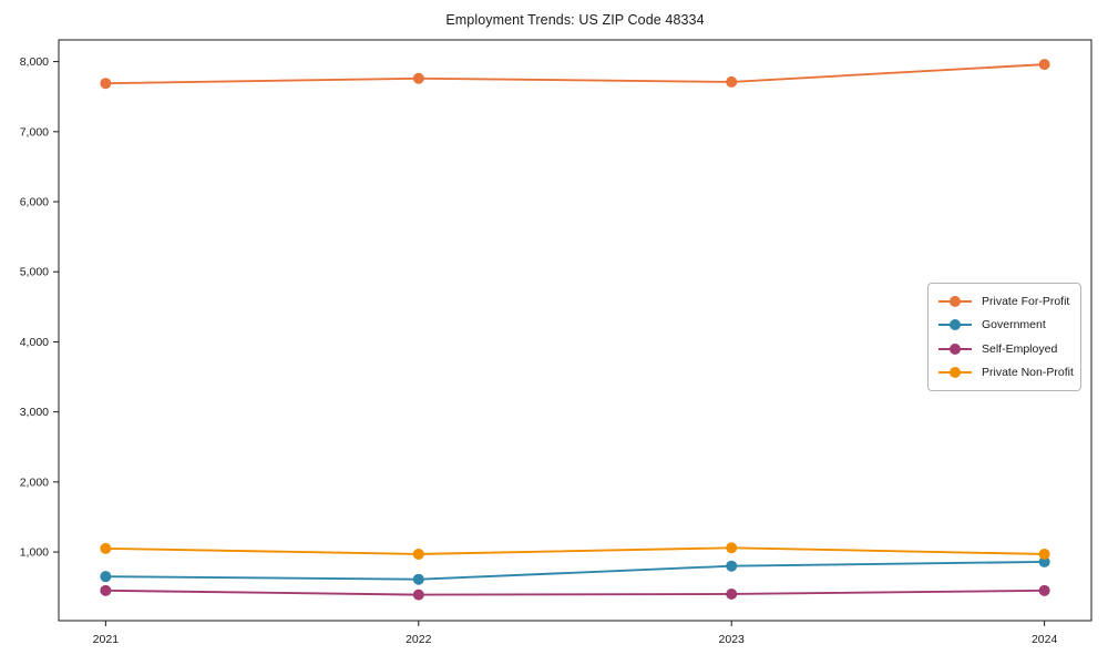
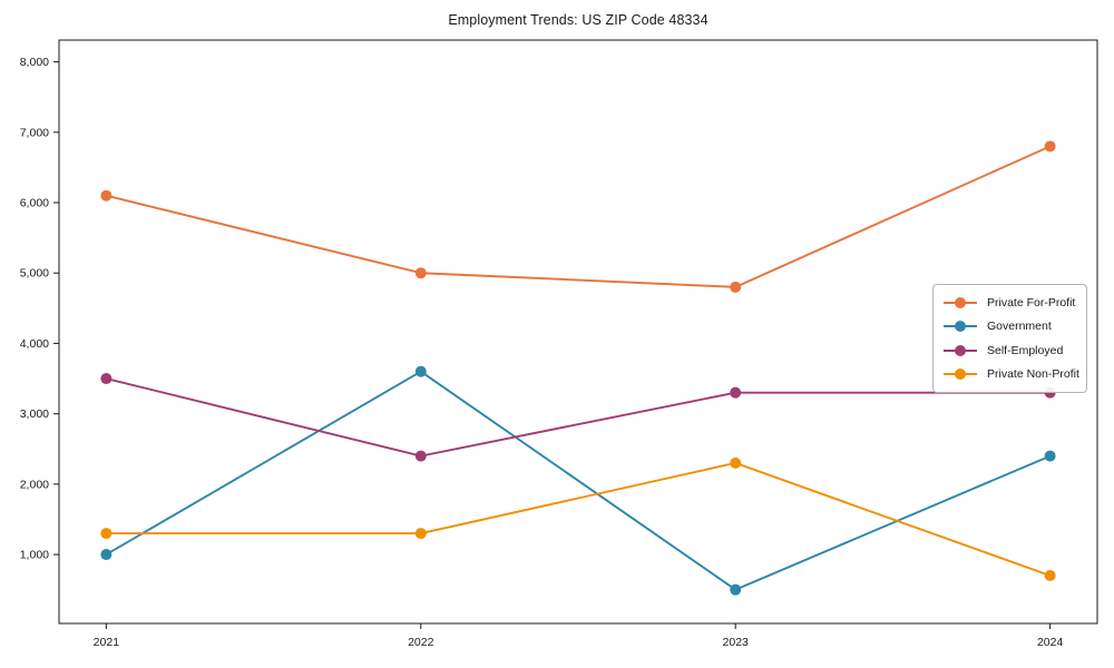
Private For-Profit/2021: 7700 -> 6100
Government/2021: 600 -> 1000
Self-Employed/2021: 400 -> 3500
Private Non-Profit/2021: 1000 -> 1300
Private For-Profit/2022: 7800 -> 5000
Government/2022: 600 -> 3600
Self-Employed/2022: 400 -> 2400
Private Non-Profit/2022: 1000 -> 1300
Private For-Profit/2023: 7700 -> 4800
Government/2023: 800 -> 500
Self-Employed/2023: 400 -> 3300
Private Non-Profit/2023: 1100 -> 2300
Private For-Profit/2024: 8000 -> 6800
Government/2024: 900 -> 2400
Self-Employed/2024: 400 -> 3300
Private Non-Profit/2024: 1000 -> 700
